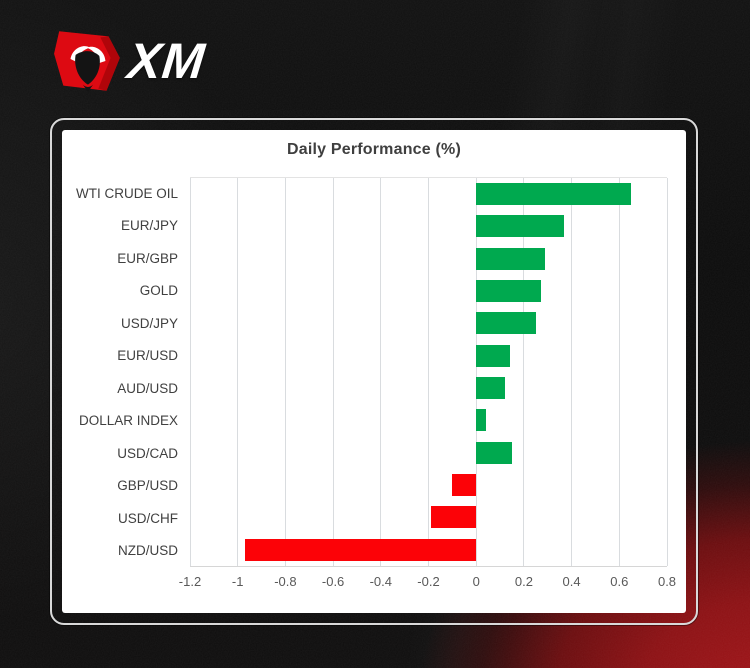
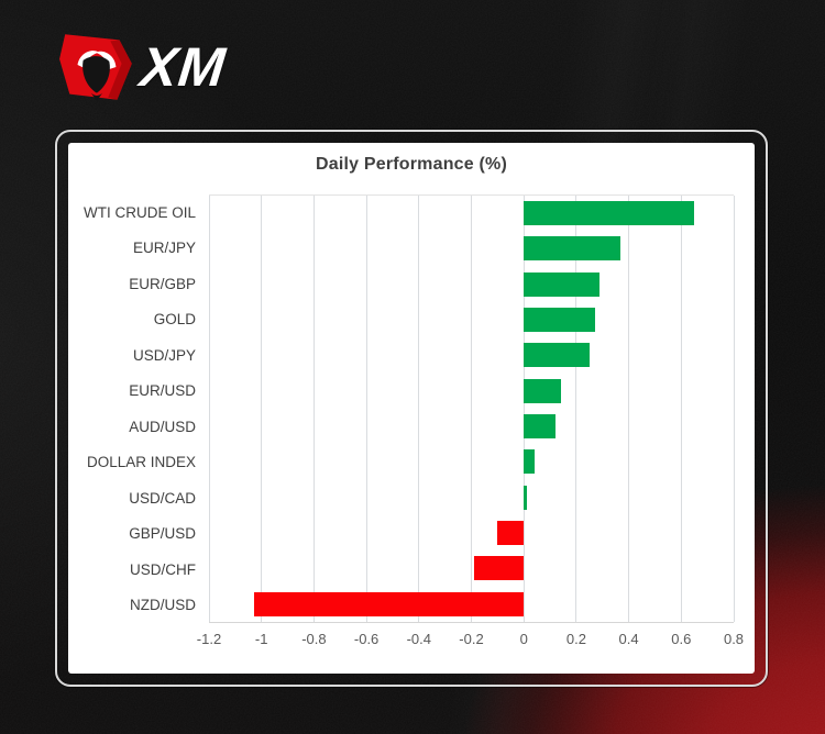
USD/CAD: 0.15 -> 0.01
NZD/USD: -0.97 -> -1.03
